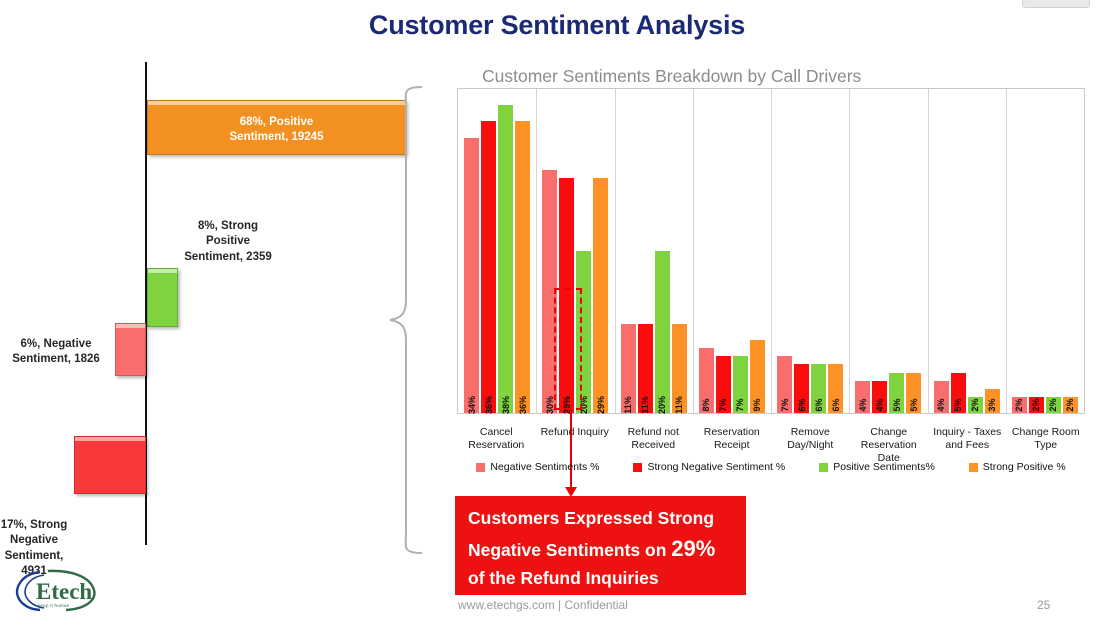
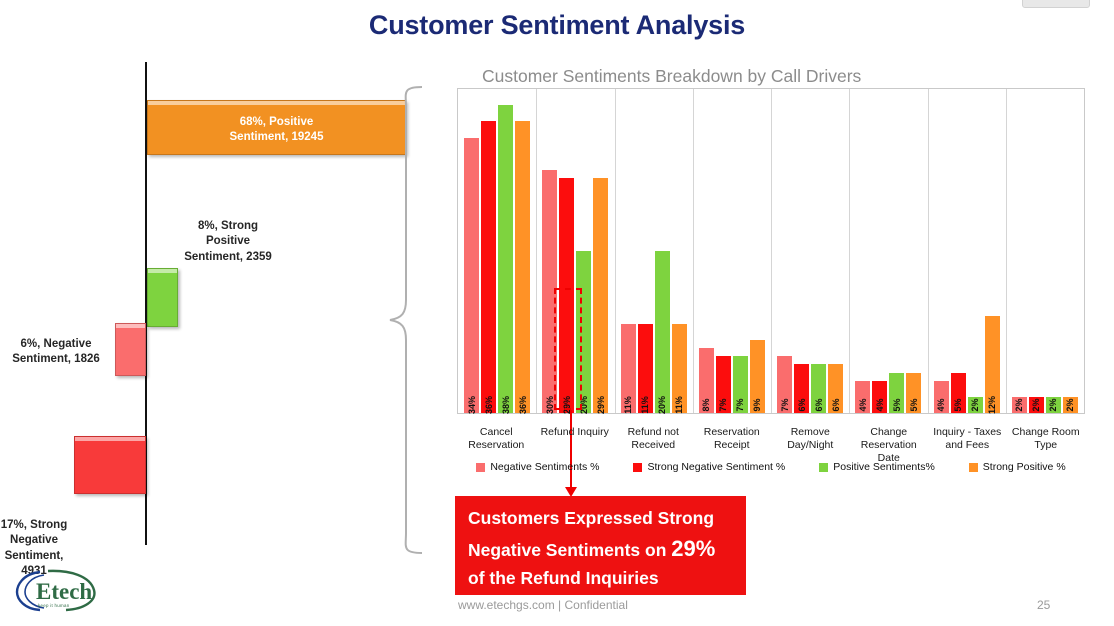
Strong Positive %/Inquiry - Taxes and Fees: 3% -> 12%
